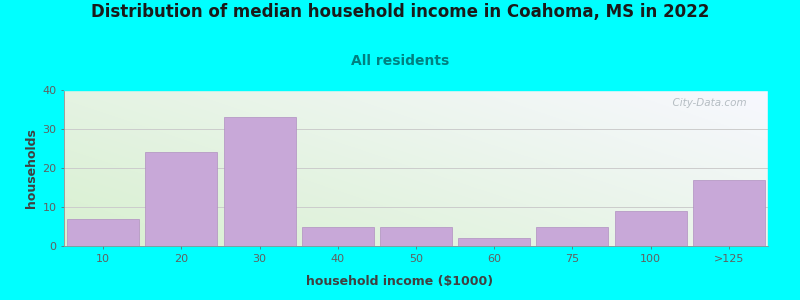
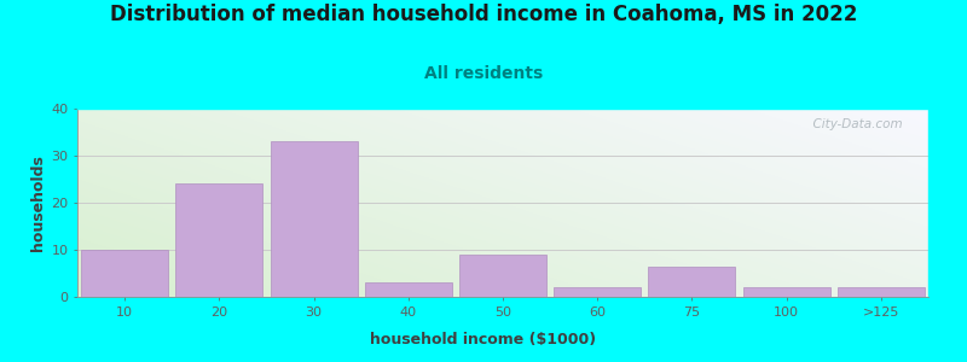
10: 7.0 -> 10.0
40: 5.0 -> 3.0
50: 5.0 -> 9.0
75: 5.0 -> 6.5
100: 9.0 -> 2.0
>125: 17.0 -> 2.0
